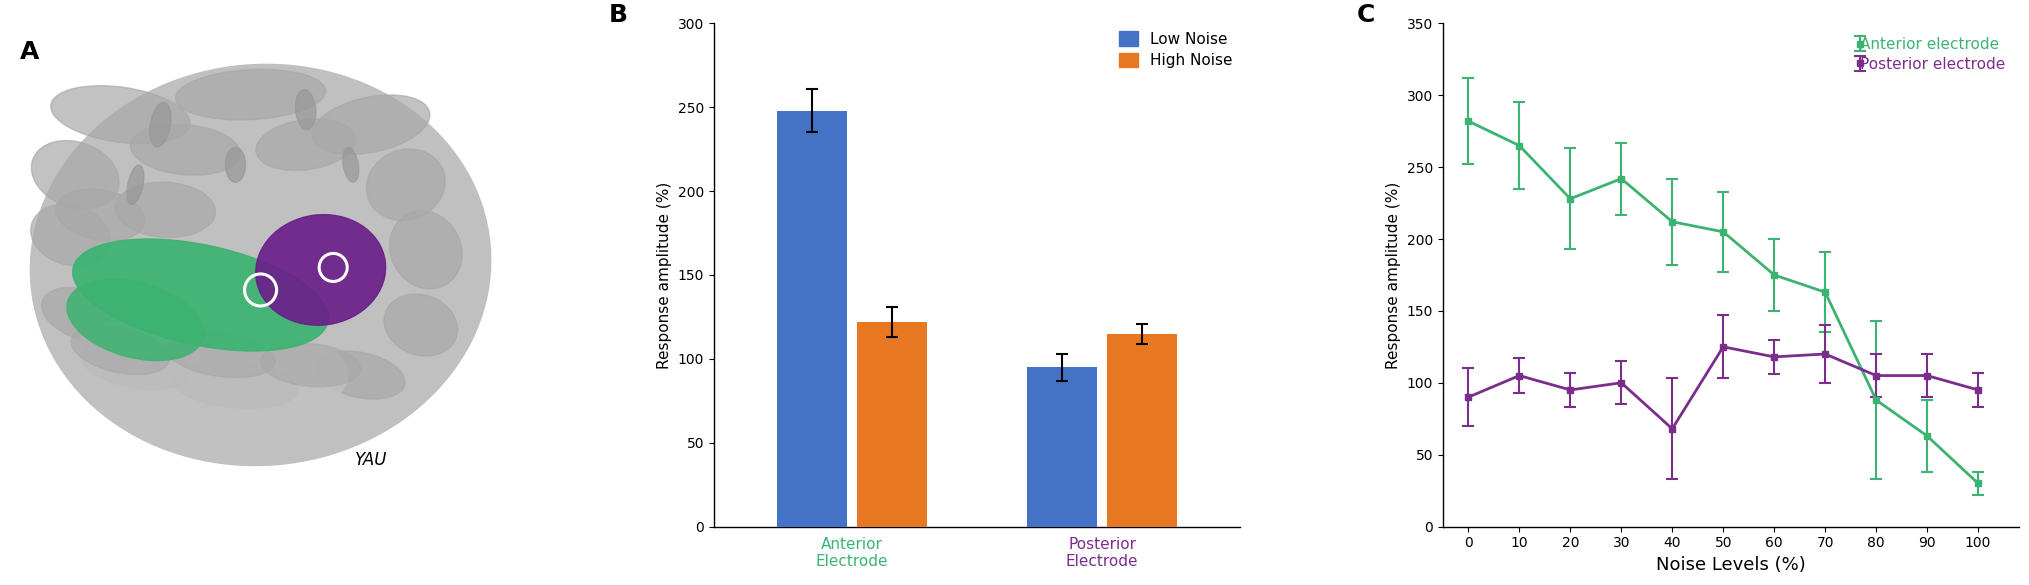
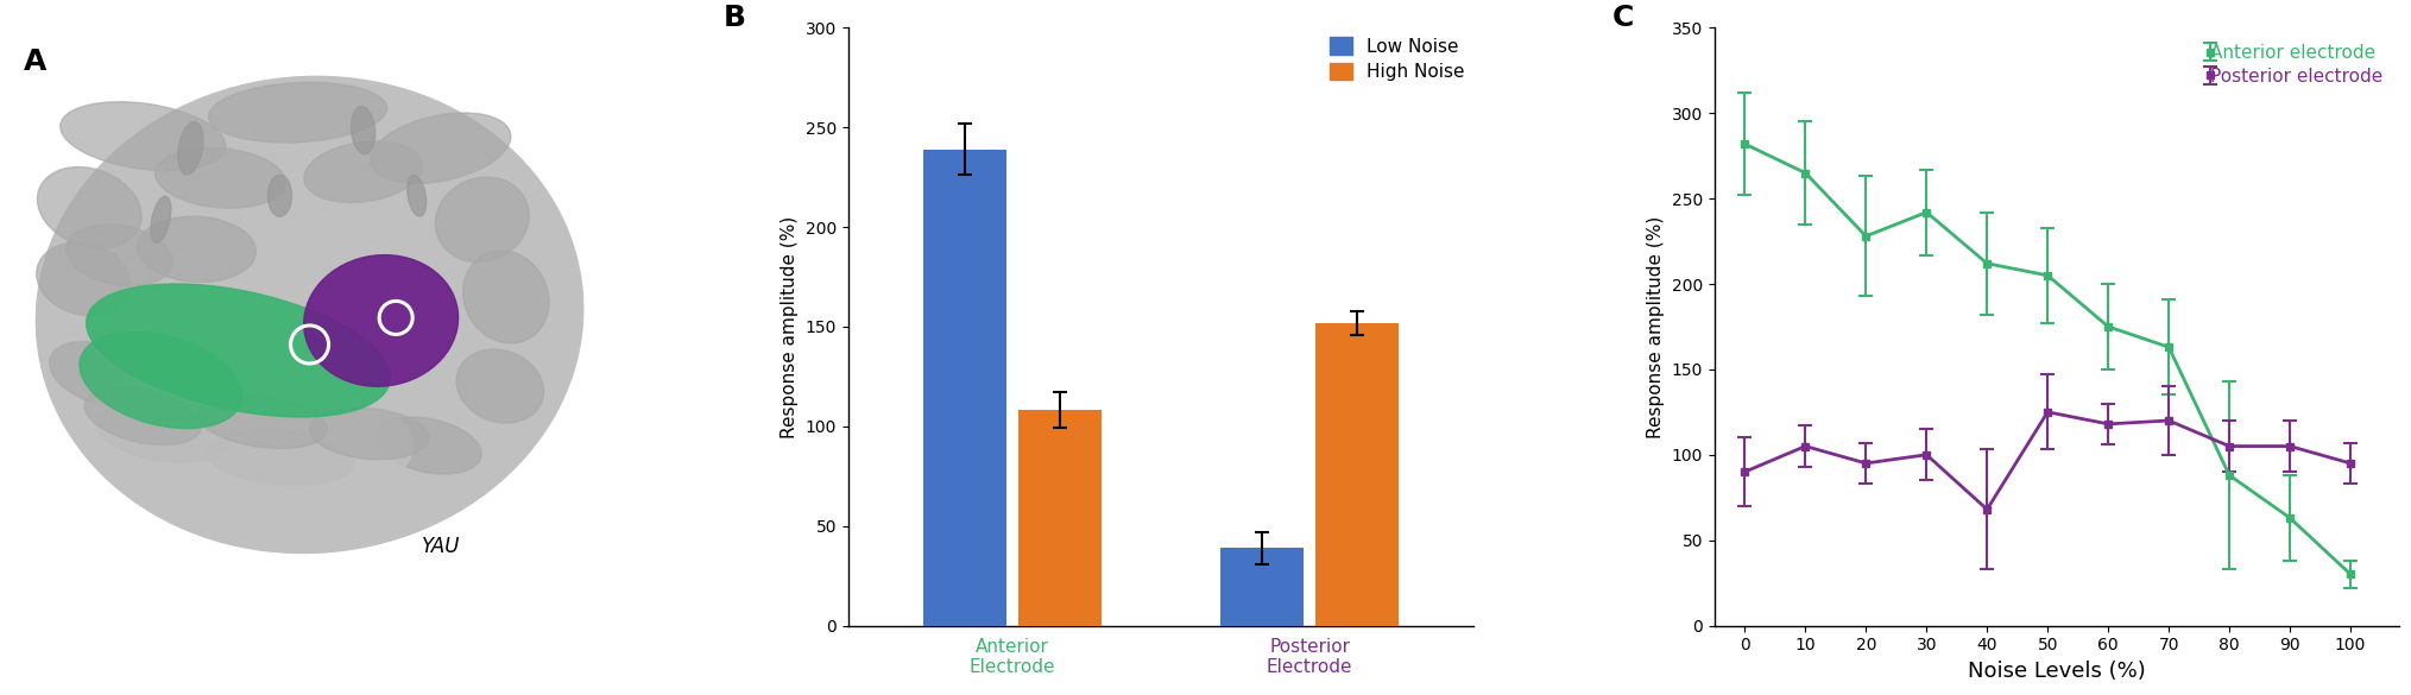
Low Noise/Anterior Electrode: 248 -> 239
High Noise/Anterior Electrode: 122 -> 108
Low Noise/Posterior Electrode: 95 -> 39
High Noise/Posterior Electrode: 115 -> 152
